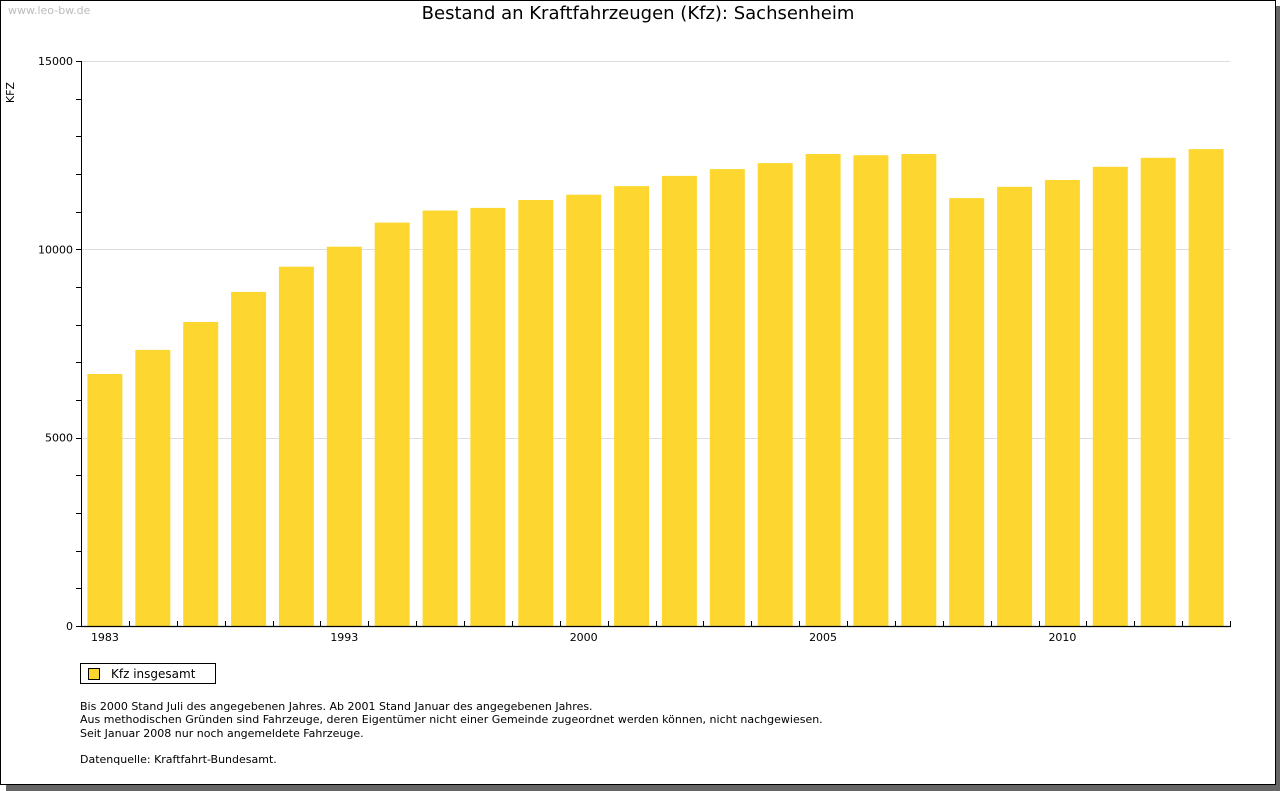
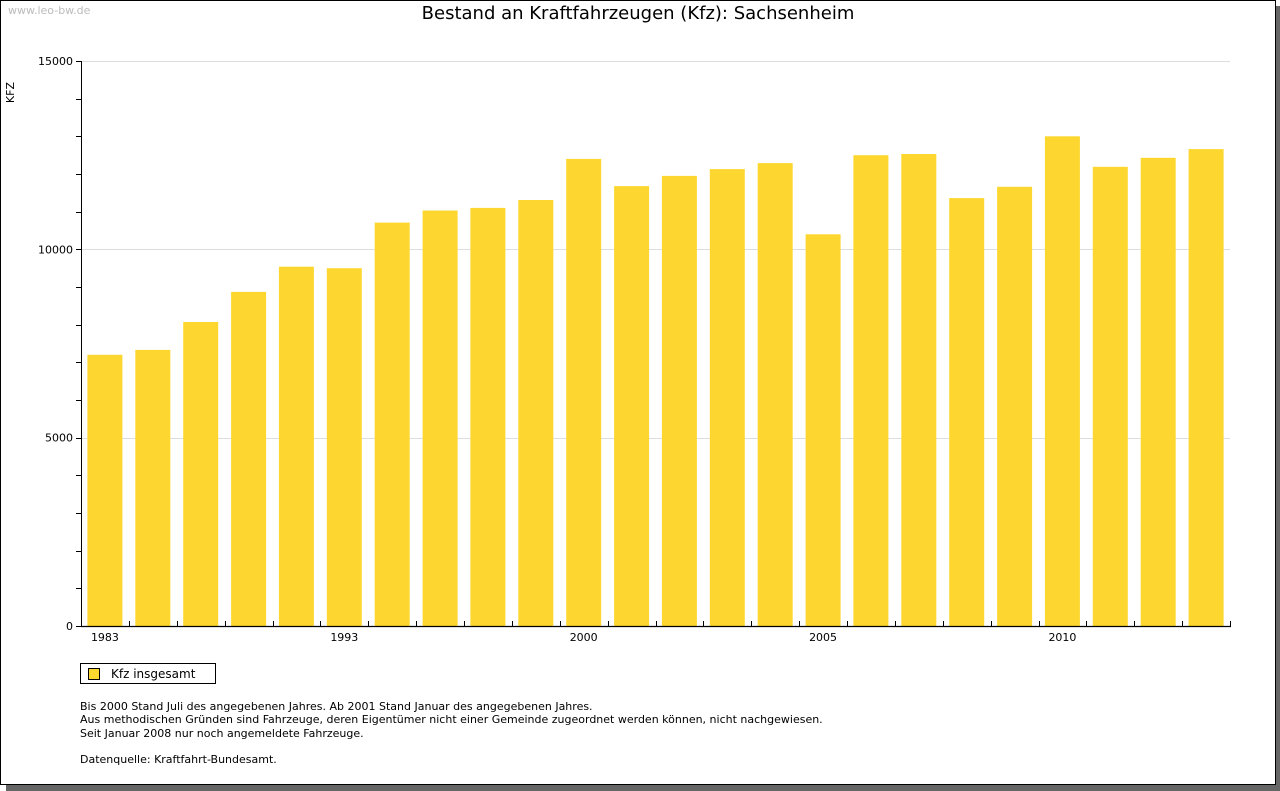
1983: 6700 -> 7200
1993: 10100 -> 9500
2000: 11400 -> 12400
2005: 12500 -> 10400
2010: 11800 -> 13000
